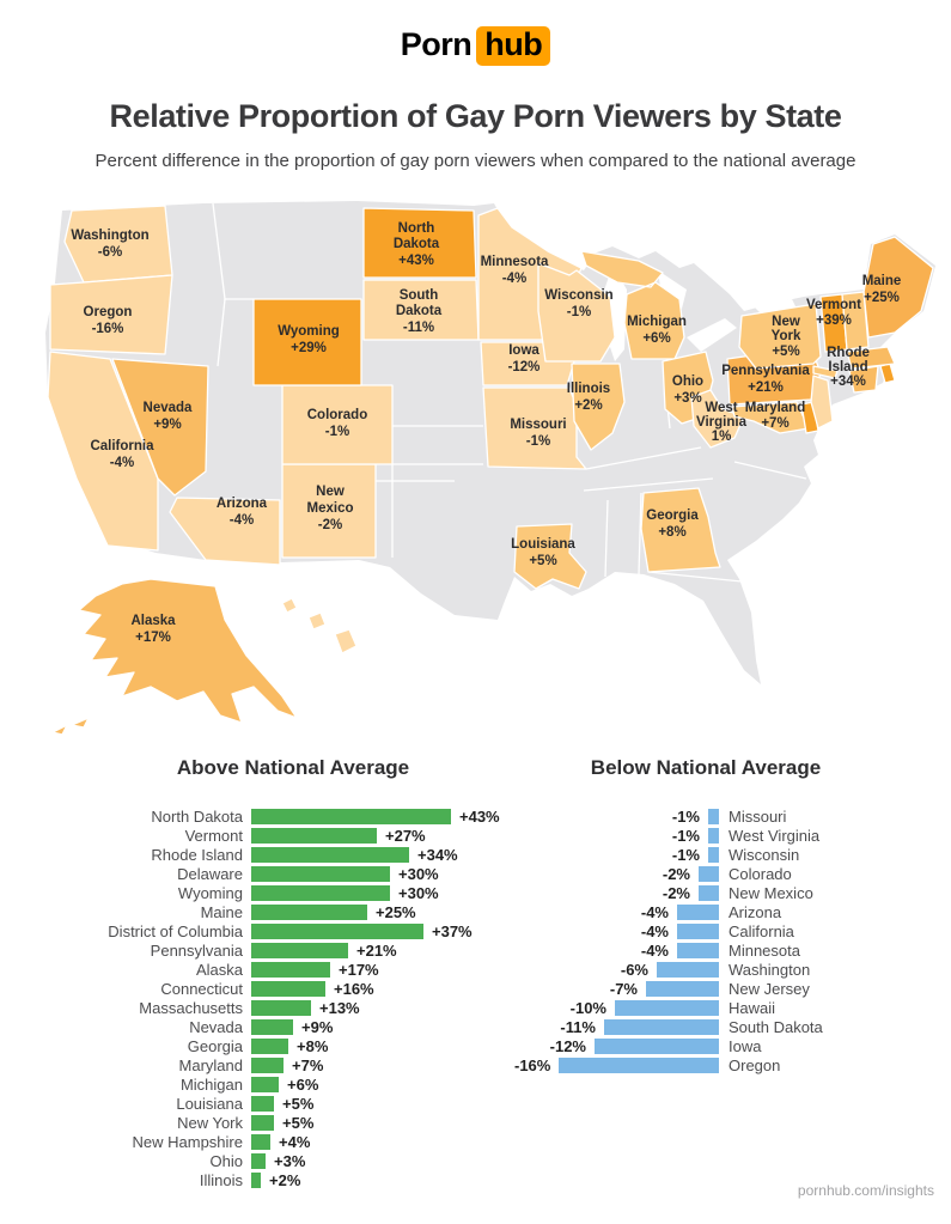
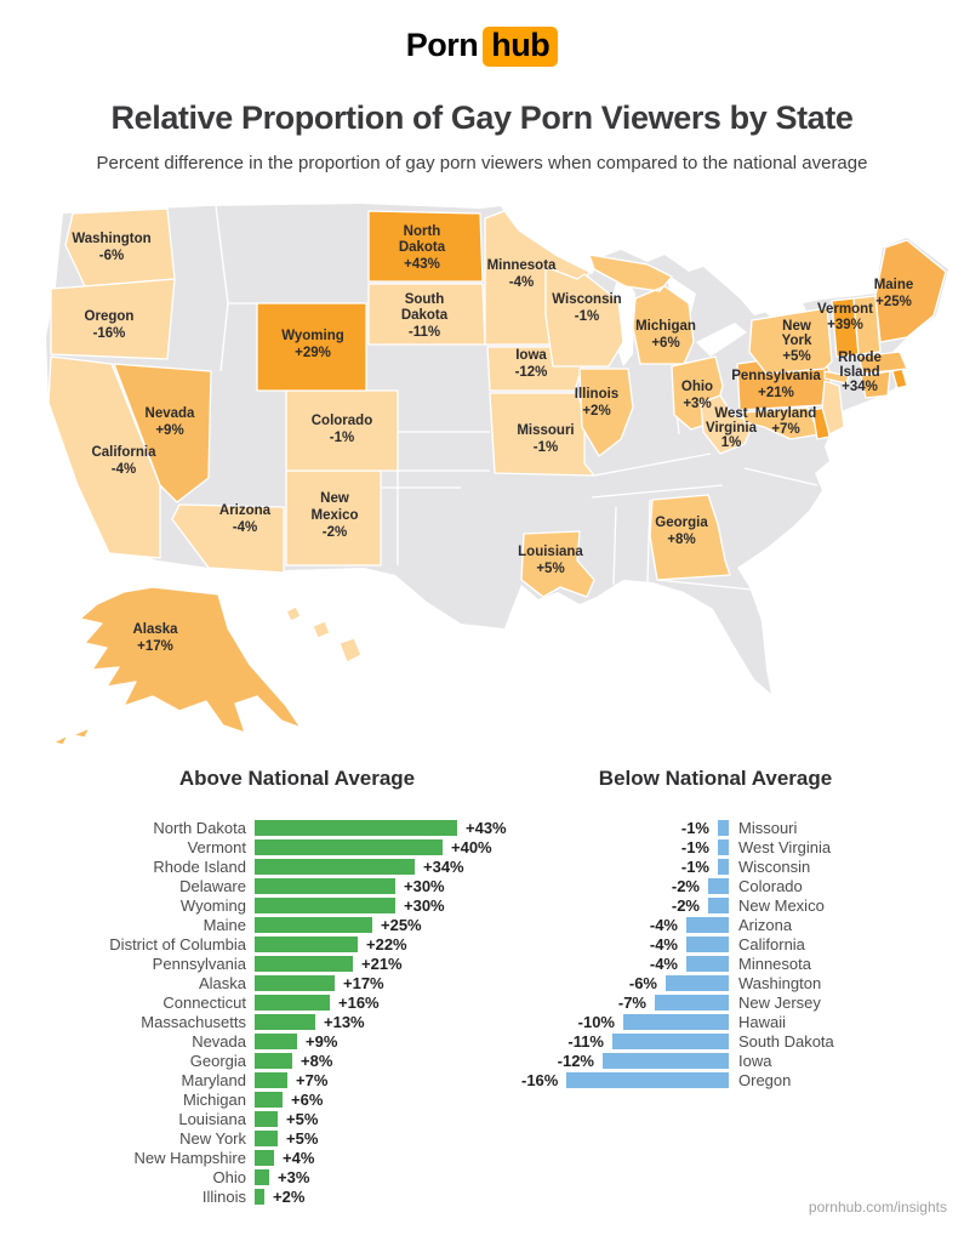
Above National Average/Vermont: +27% -> +40%
Above National Average/District of Columbia: +37% -> +22%
